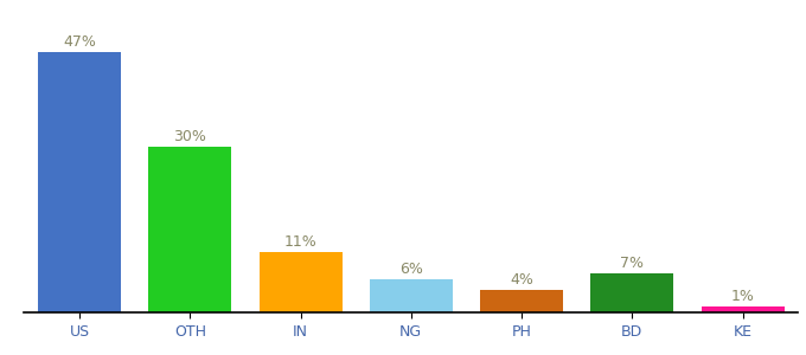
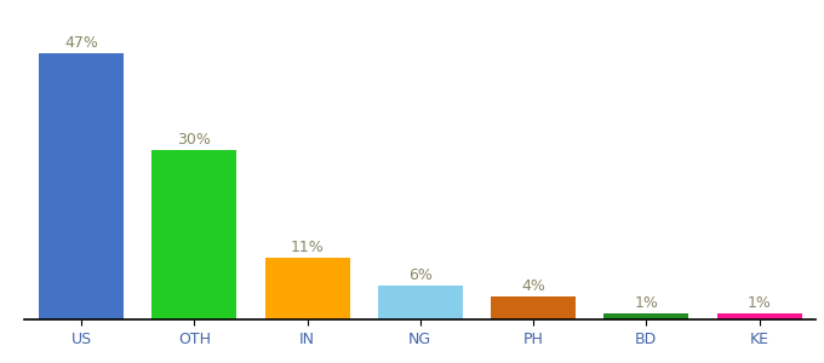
BD: 7% -> 1%
